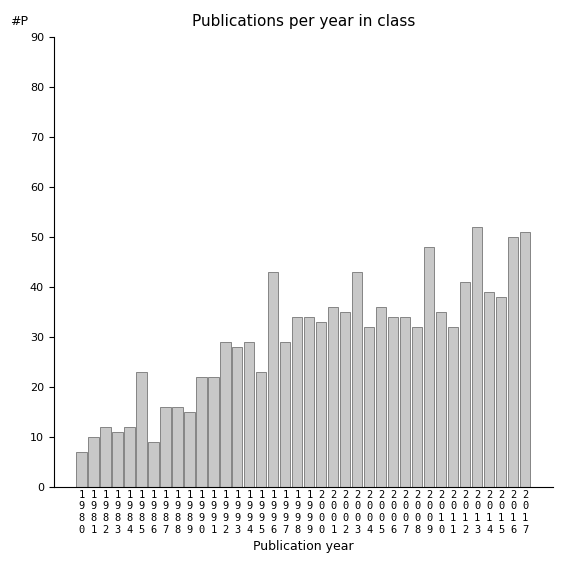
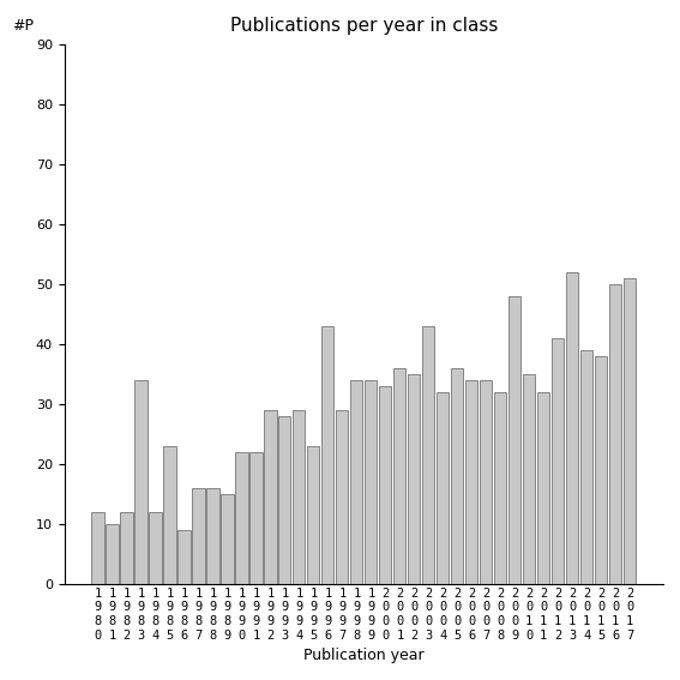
1 9 8 0: 7 -> 12
1 9 8 3: 11 -> 34
